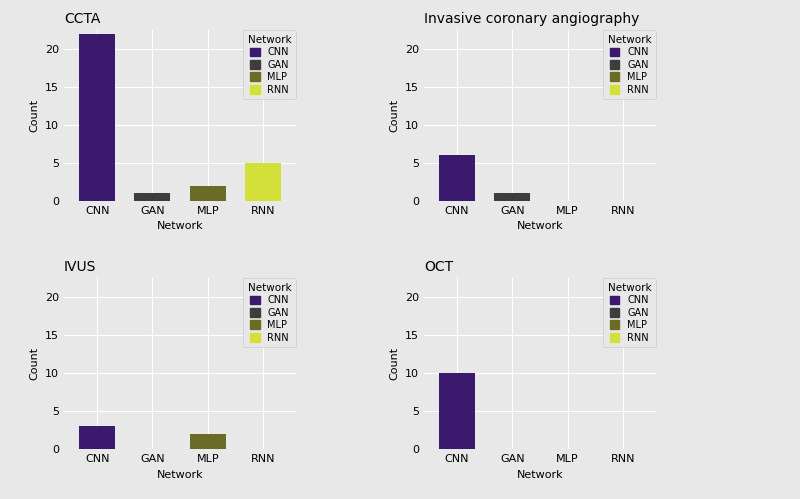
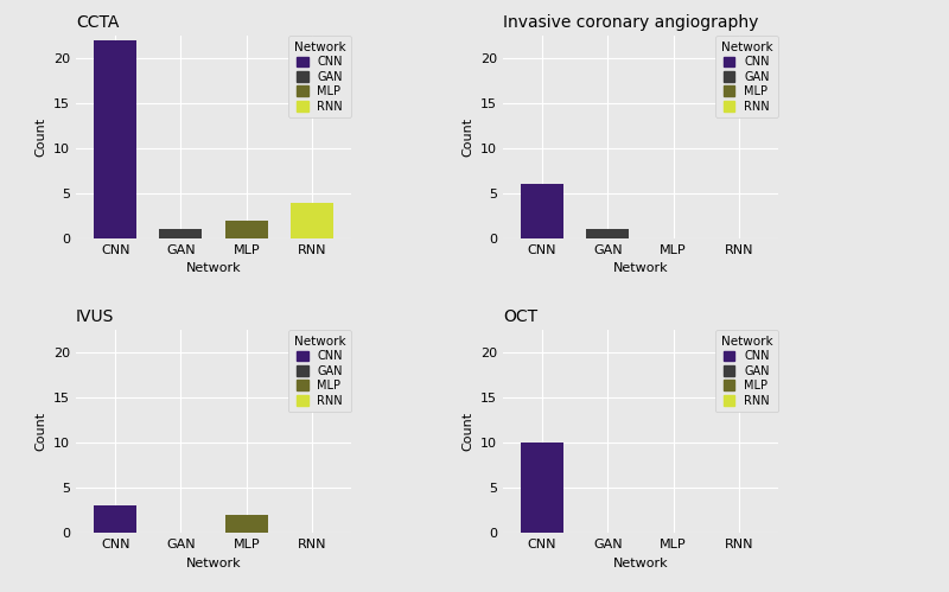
CCTA/RNN: 5 -> 4
